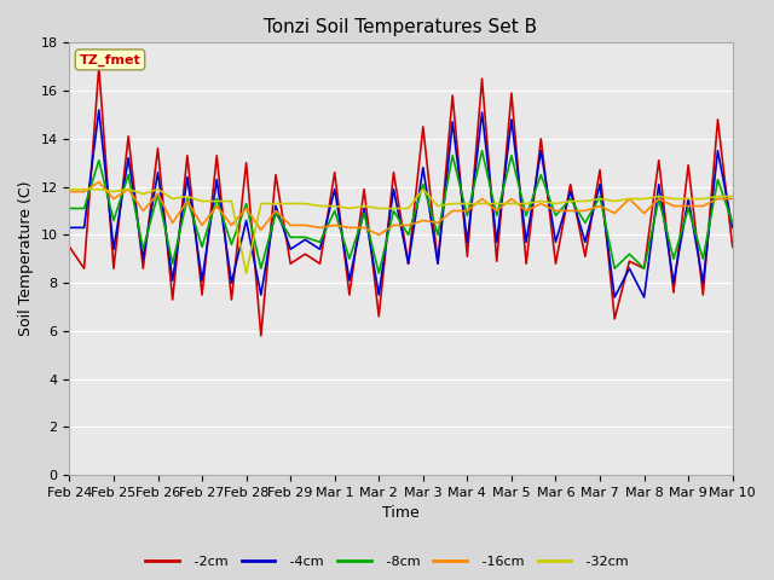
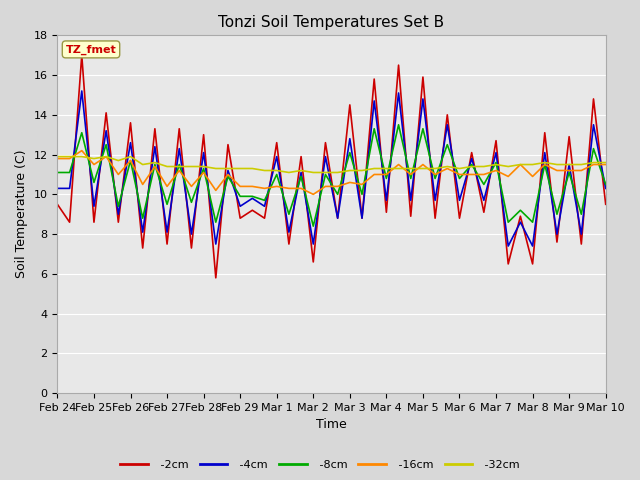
-4cm/Feb 28: 10.6 -> 12.1
-32cm/Feb 28: 8.4 -> 11.4
-32cm/Mar 3: 11.9 -> 11.2
-2cm/Mar 8: 8.6 -> 6.5
